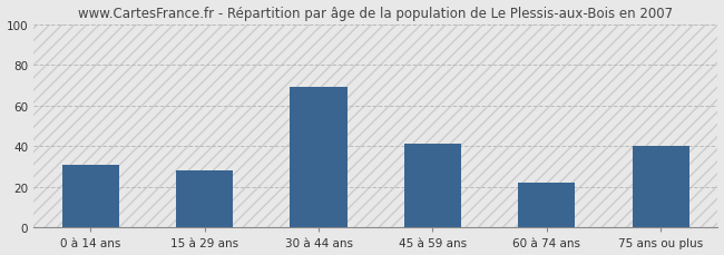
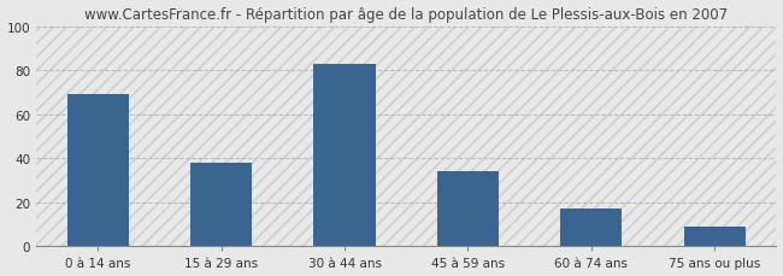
0 à 14 ans: 31 -> 69
15 à 29 ans: 28 -> 38
30 à 44 ans: 69 -> 83
45 à 59 ans: 41 -> 34
60 à 74 ans: 22 -> 17
75 ans ou plus: 40 -> 9
